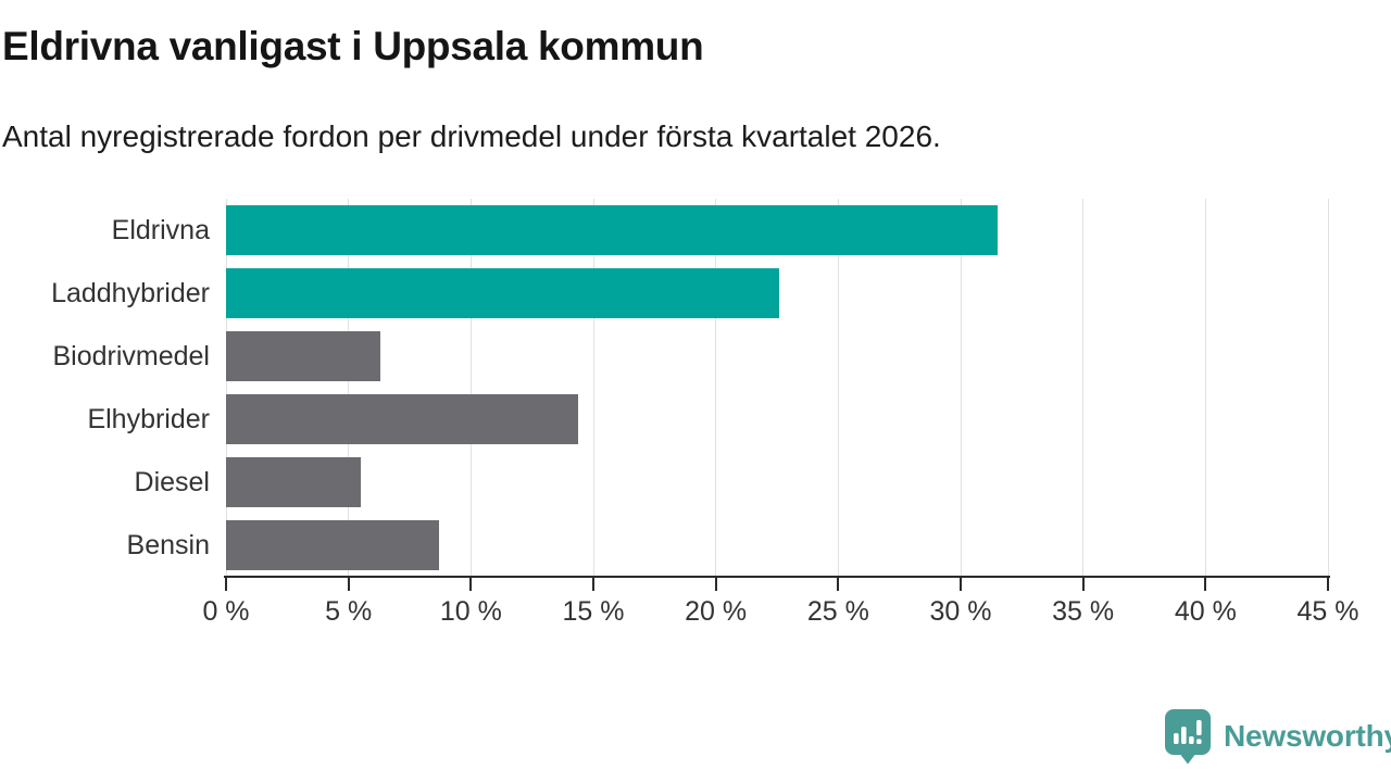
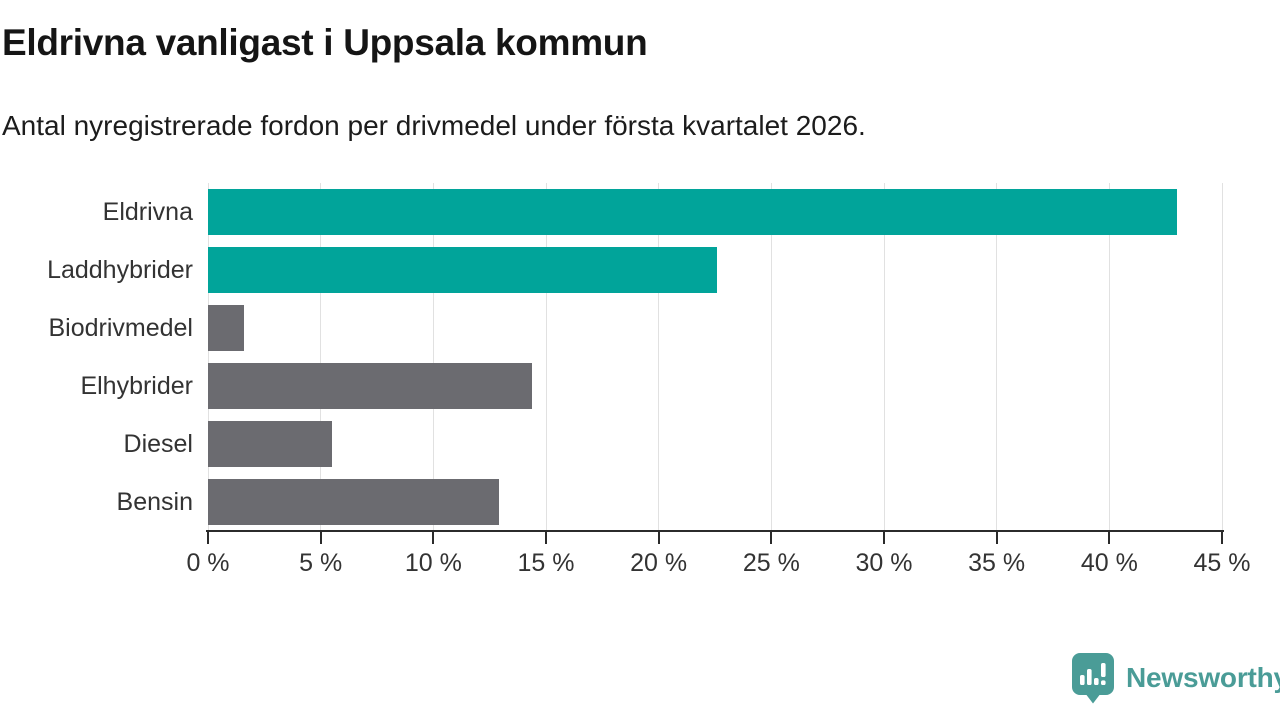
Eldrivna: 31.5% -> 43.0%
Biodrivmedel: 6.3% -> 1.6%
Bensin: 8.7% -> 12.9%
